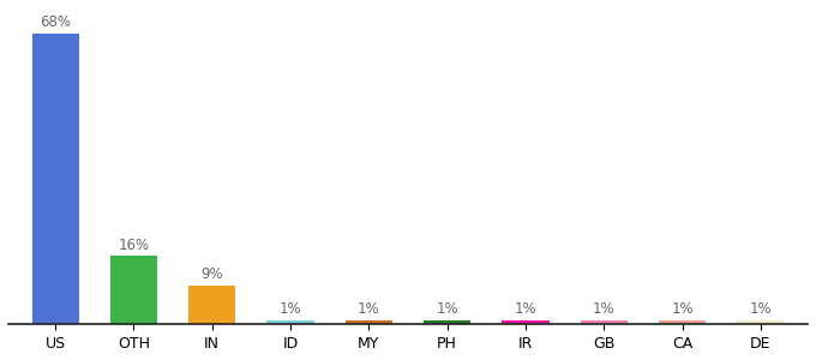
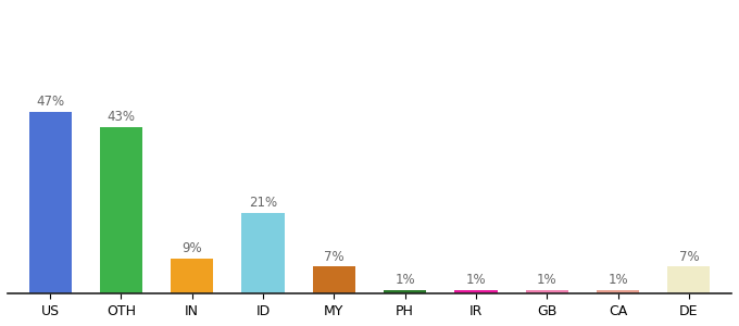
US: 68% -> 47%
OTH: 16% -> 43%
ID: 1% -> 21%
MY: 1% -> 7%
DE: 1% -> 7%
